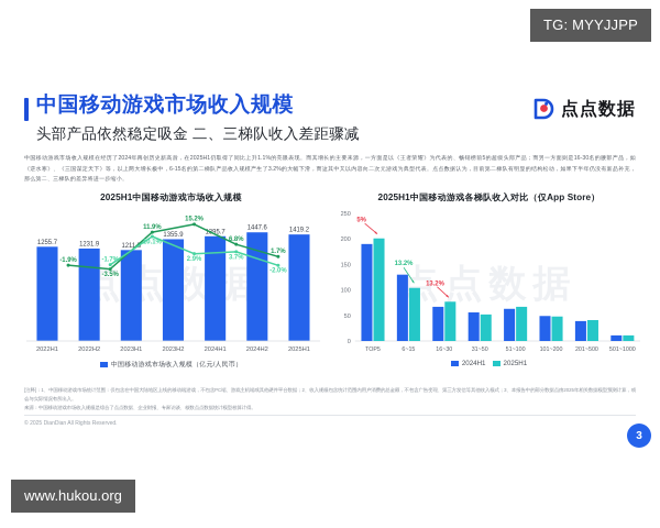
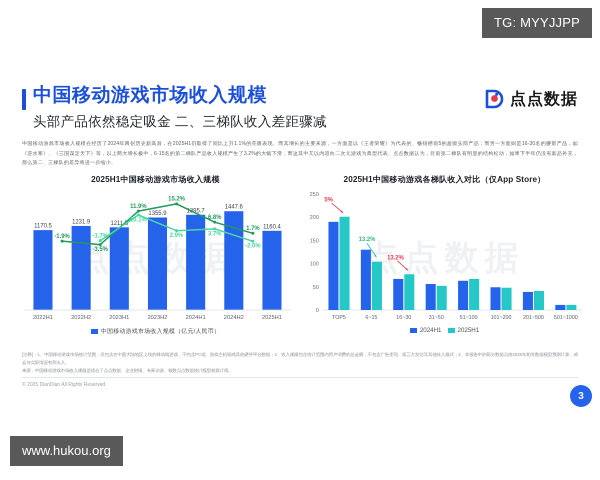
2025H1中国移动游戏市场收入规模/2022H1: 1255.7 -> 1170.5
2025H1中国移动游戏市场收入规模/2025H1: 1419.2 -> 1160.4
